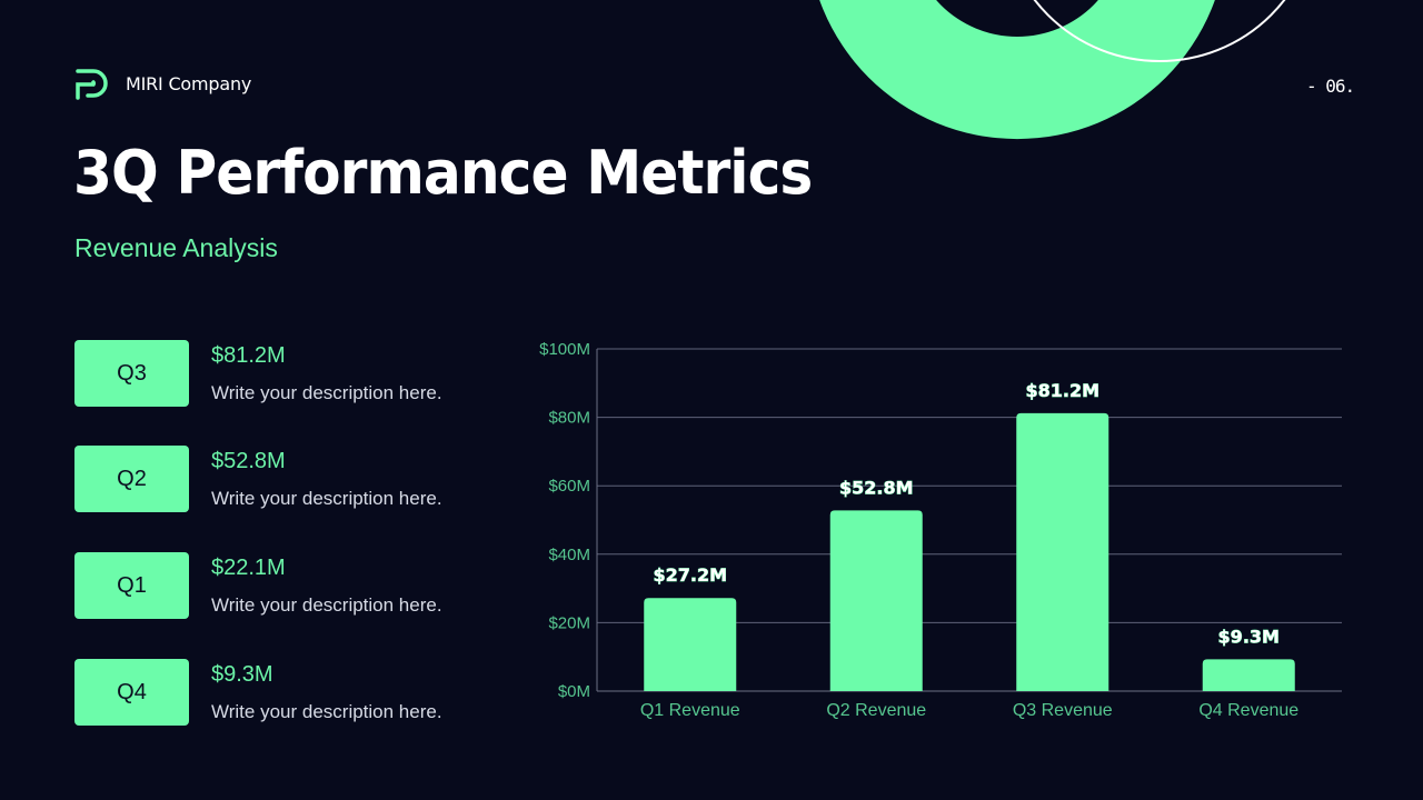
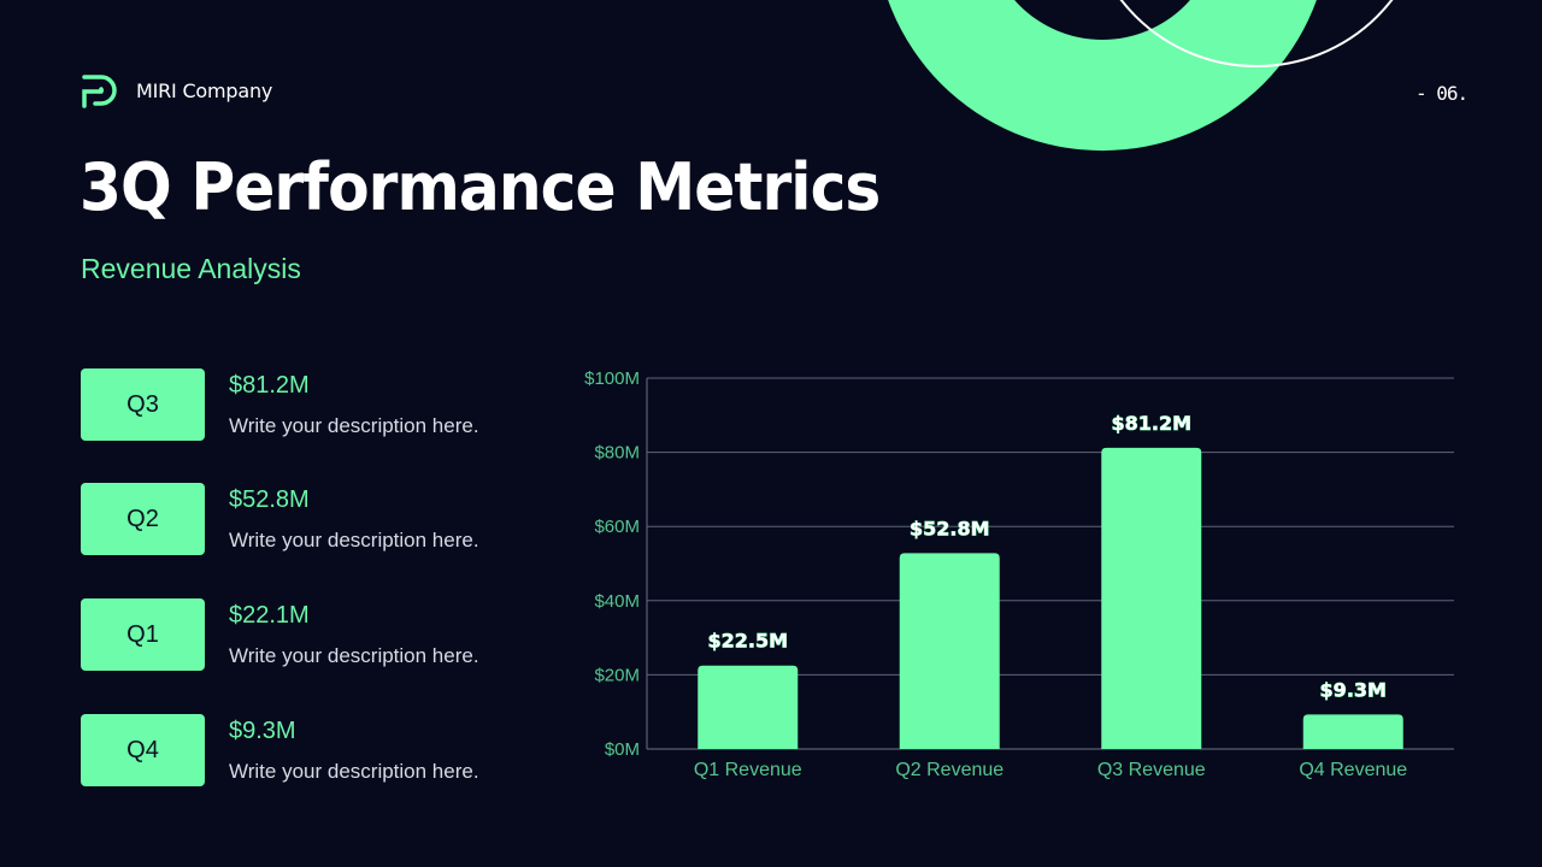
Q1 Revenue: $27.2M -> $22.5M
